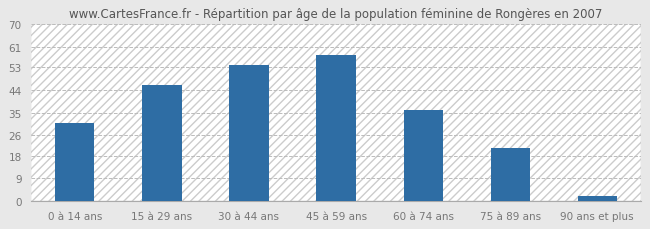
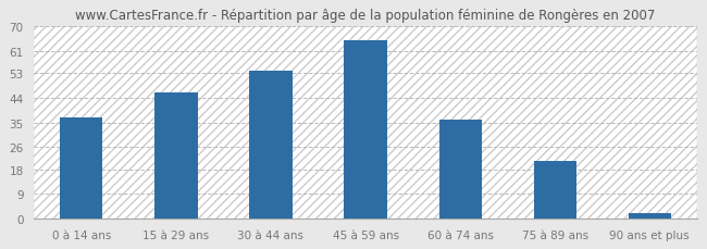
0 à 14 ans: 31 -> 37
45 à 59 ans: 58 -> 65
